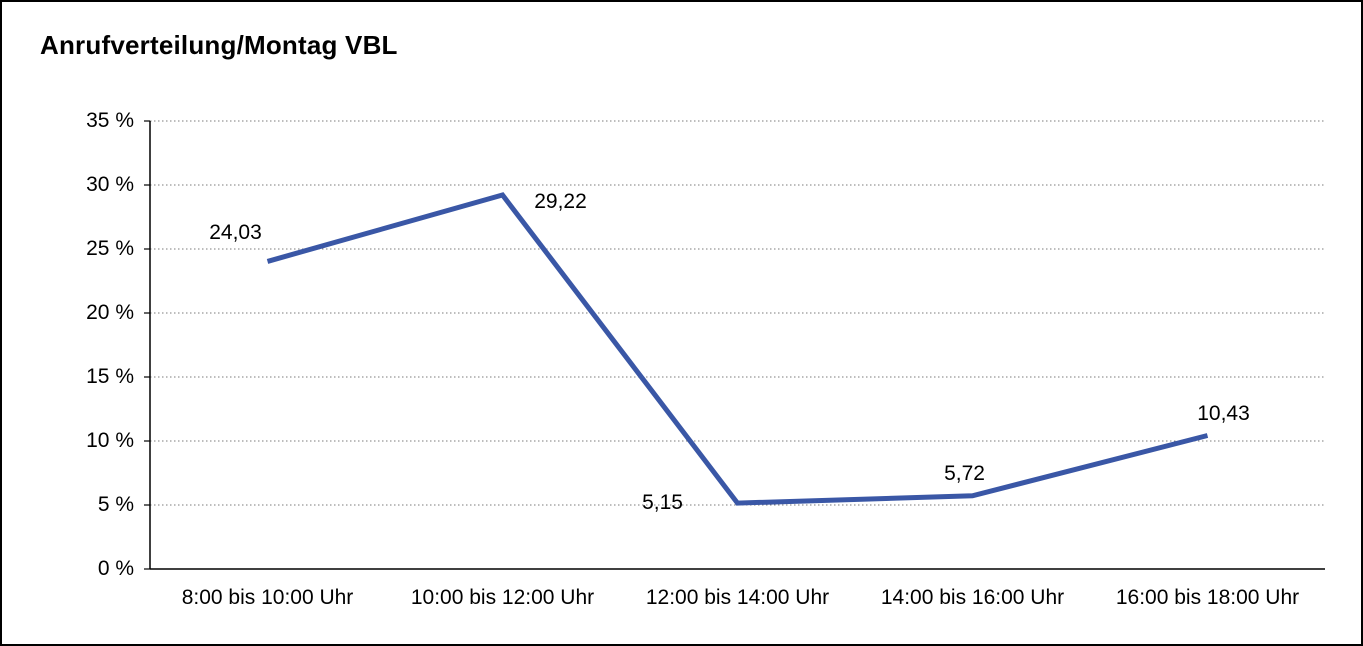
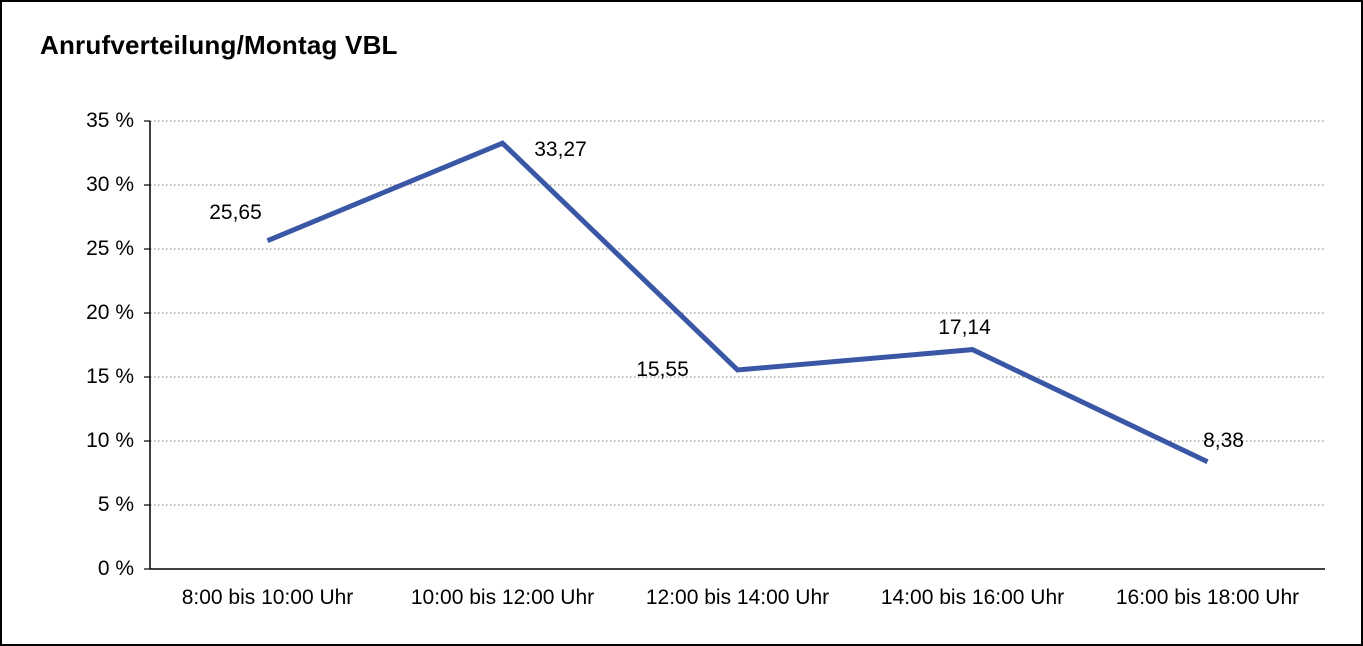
8:00 bis 10:00 Uhr: 24,03 -> 25,65
10:00 bis 12:00 Uhr: 29,22 -> 33,27
12:00 bis 14:00 Uhr: 5,15 -> 15,55
14:00 bis 16:00 Uhr: 5,72 -> 17,14
16:00 bis 18:00 Uhr: 10,43 -> 8,38
